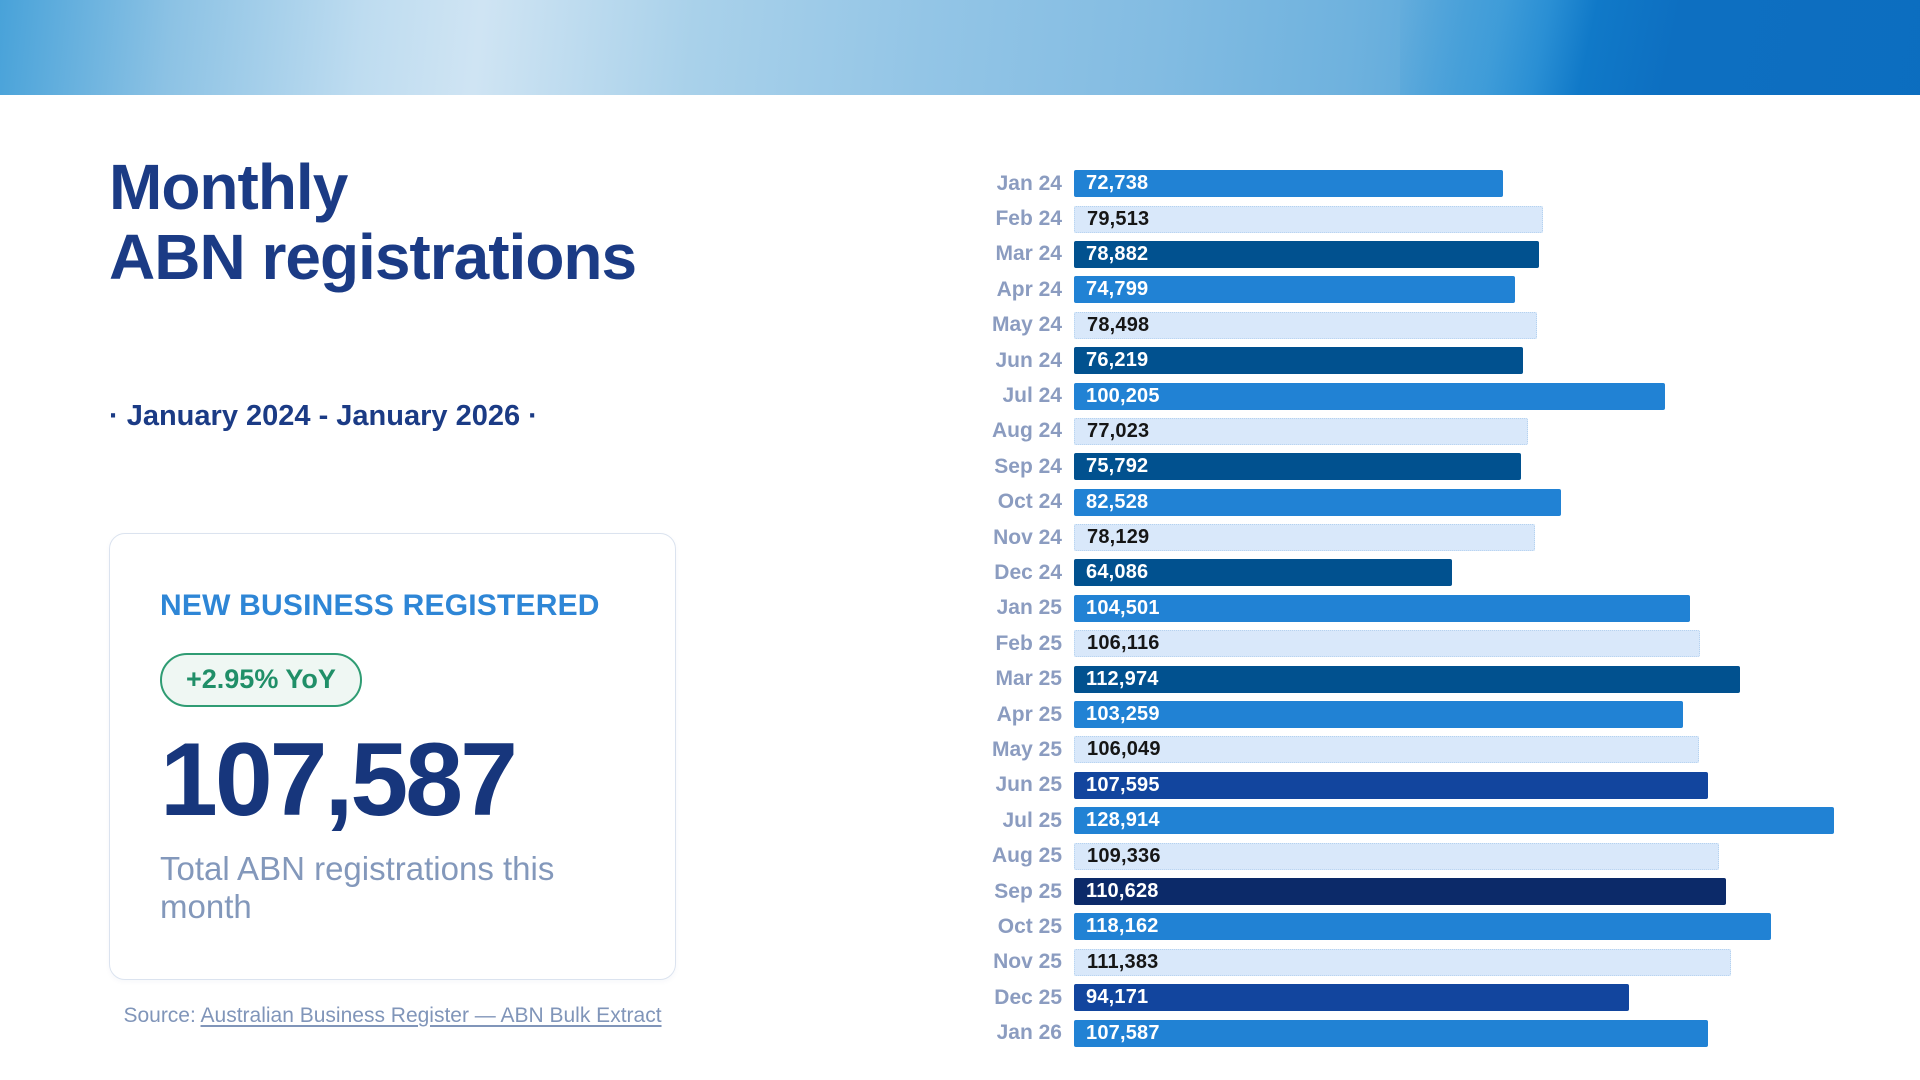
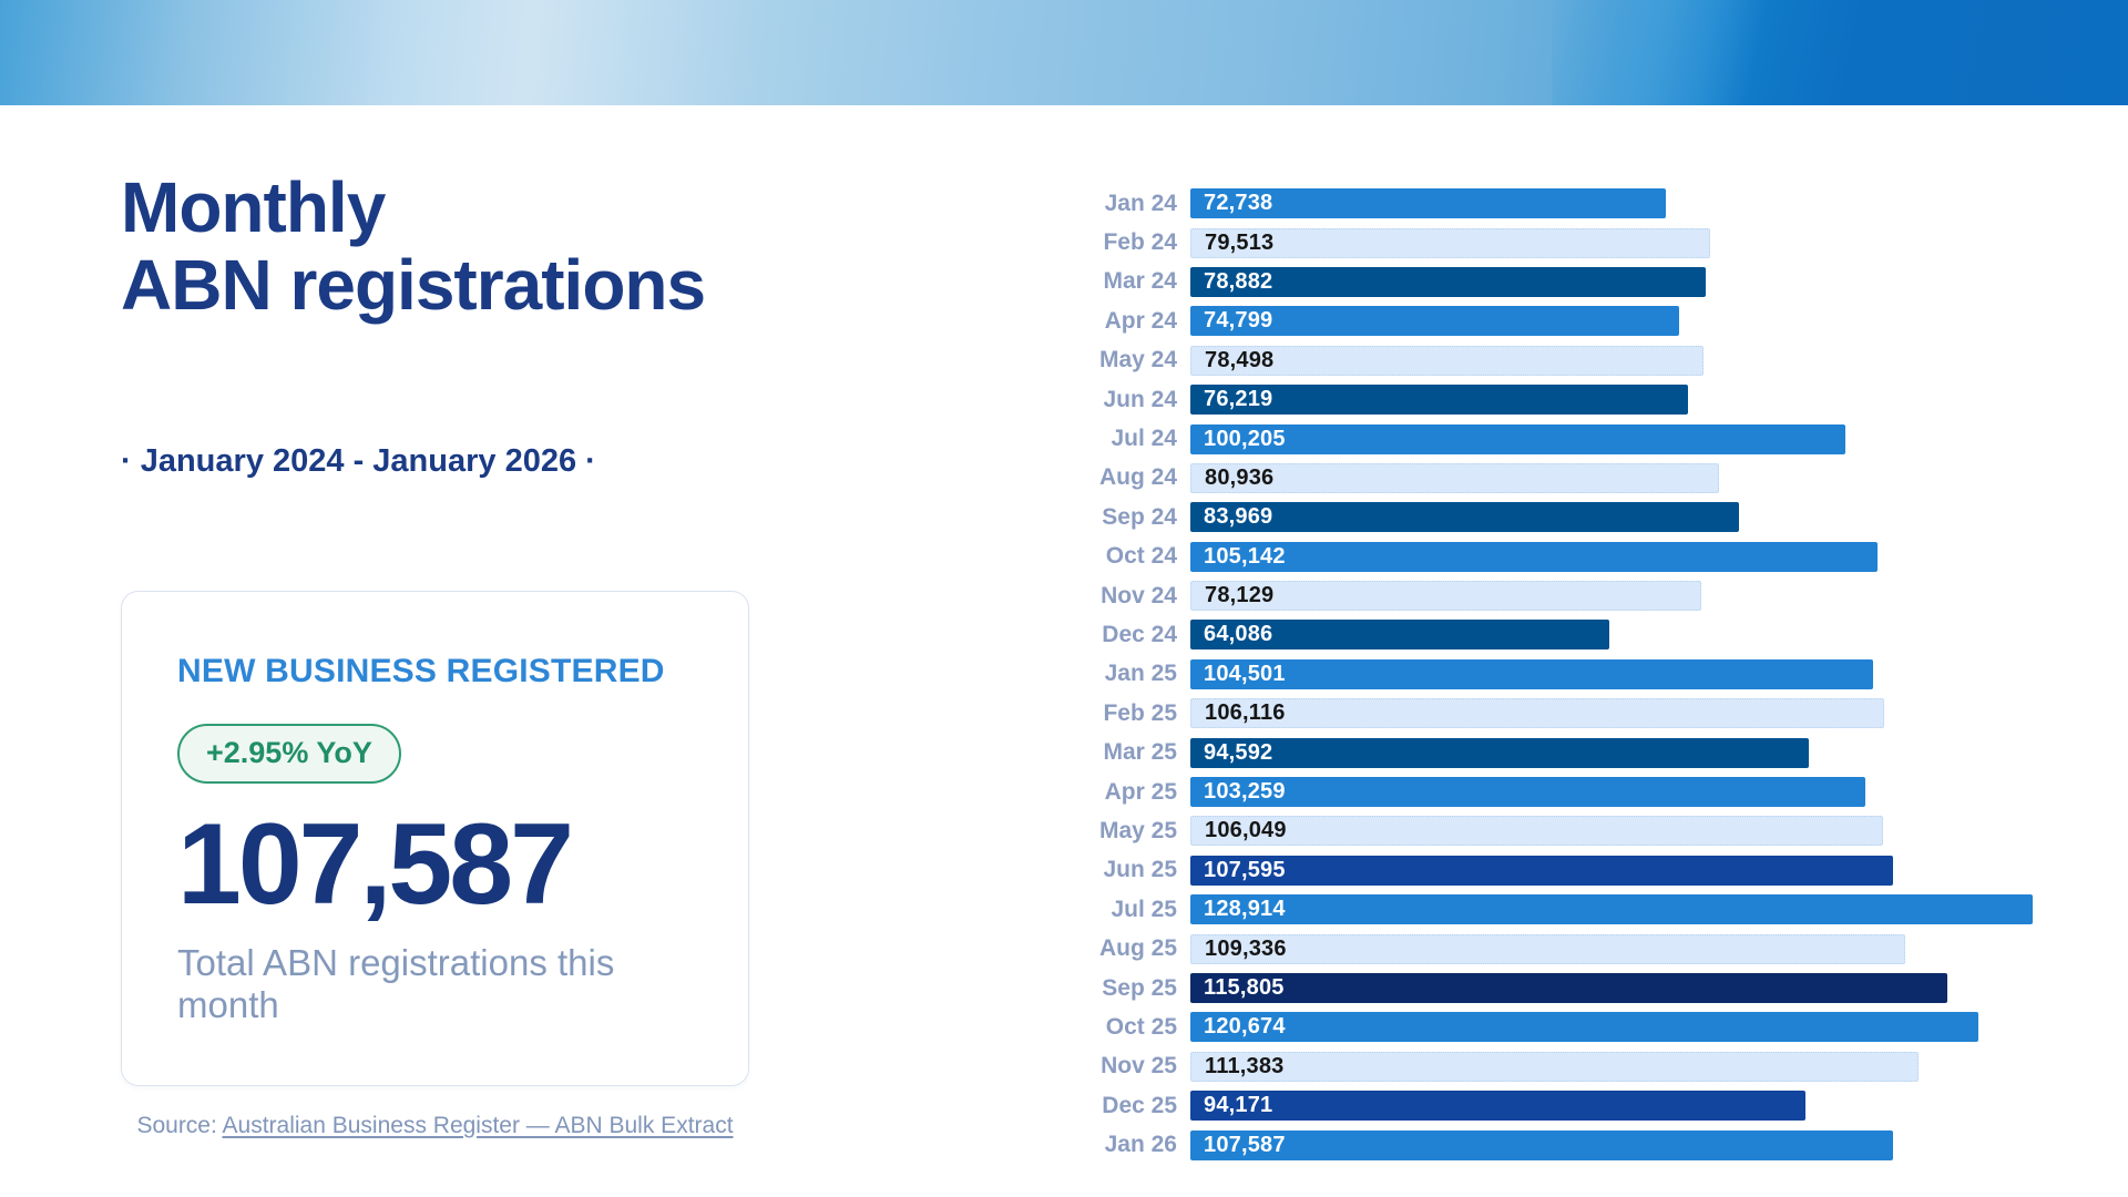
Aug 24: 77,023 -> 80,936
Sep 24: 75,792 -> 83,969
Oct 24: 82,528 -> 105,142
Mar 25: 112,974 -> 94,592
Sep 25: 110,628 -> 115,805
Oct 25: 118,162 -> 120,674
